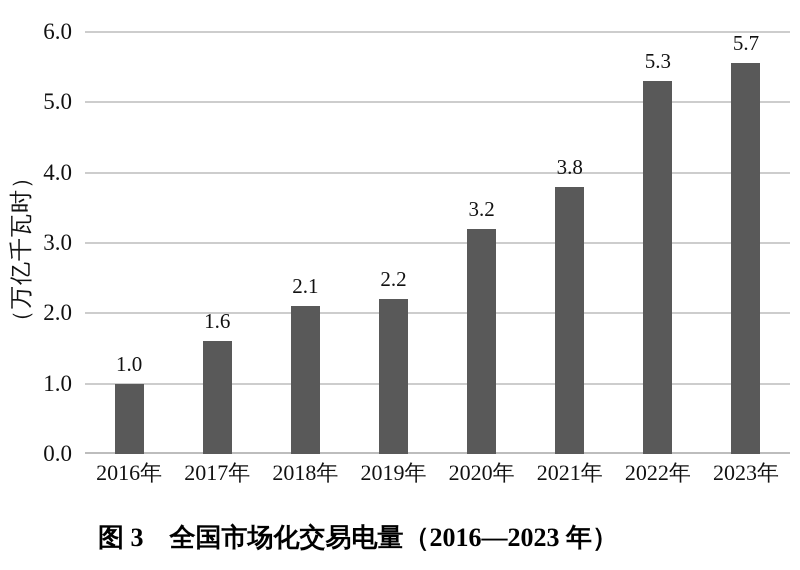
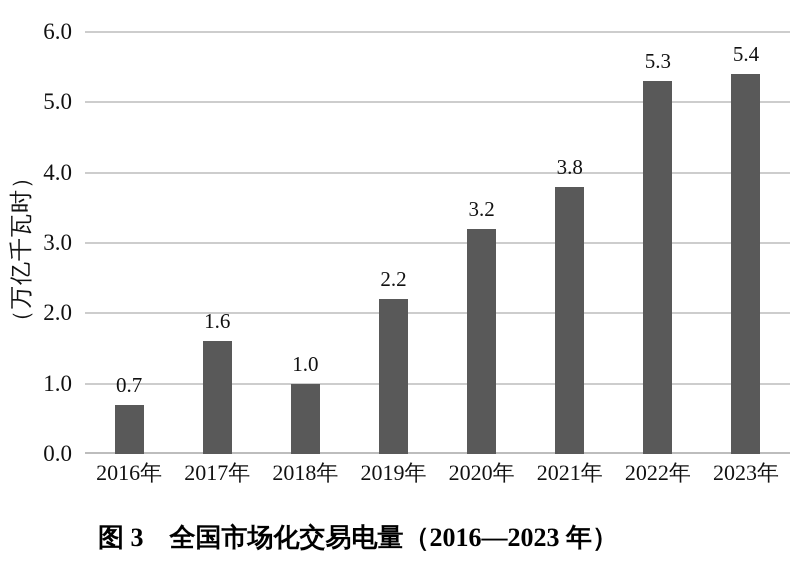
2016年: 1.0 -> 0.7
2018年: 2.1 -> 1.0
2023年: 5.7 -> 5.4
